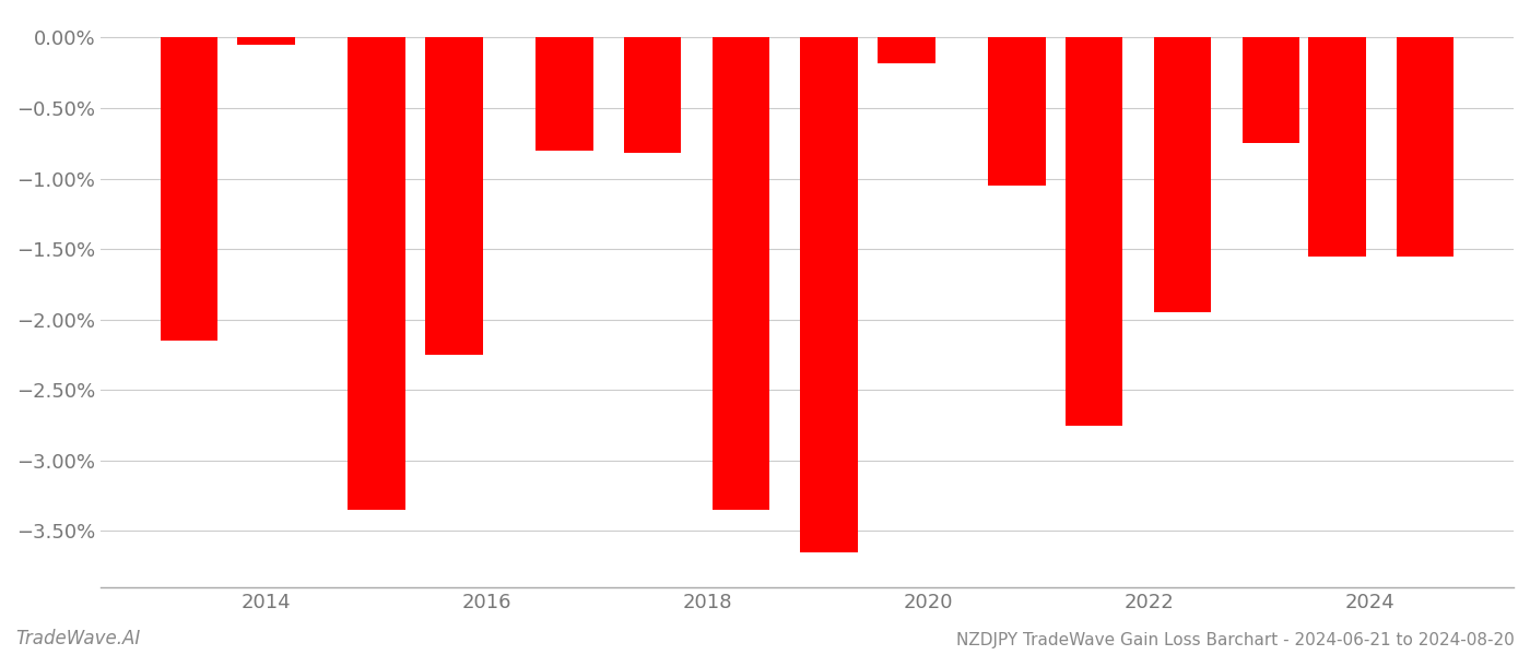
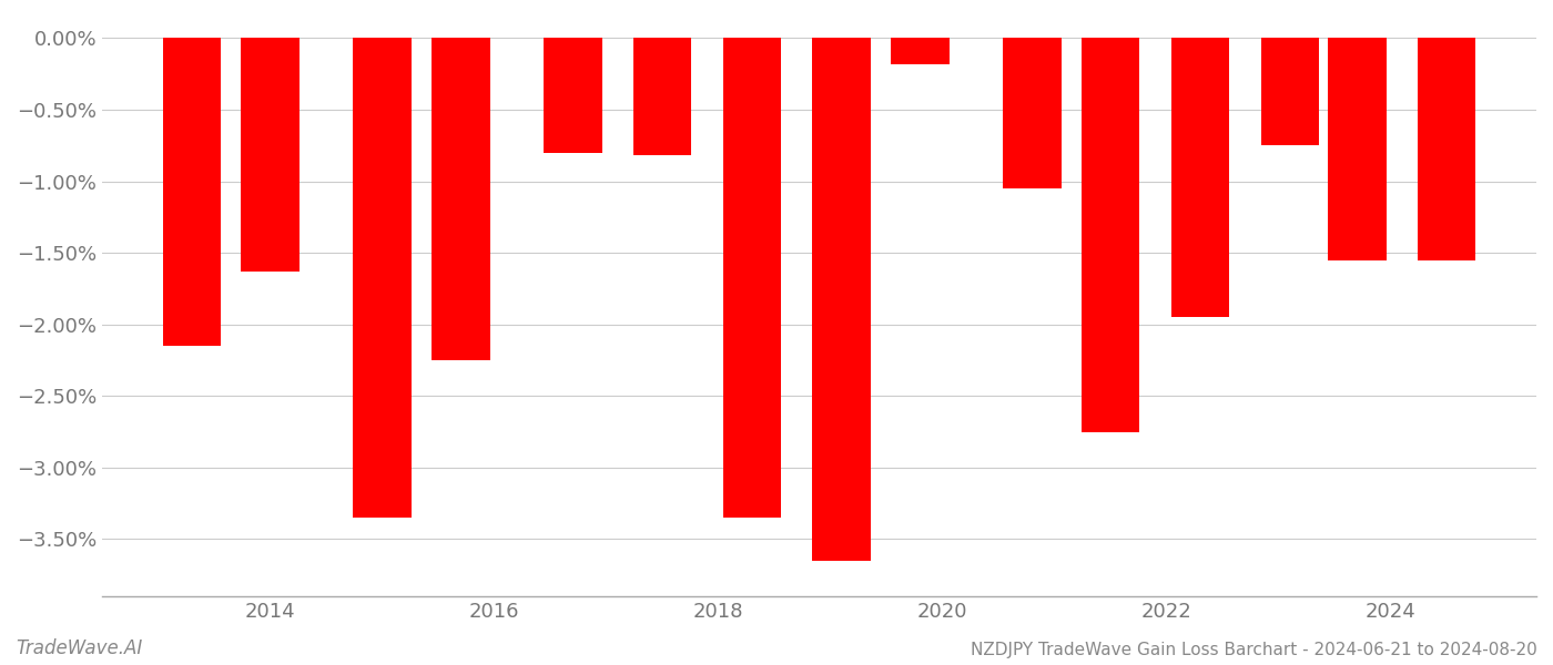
2014: -0.05% -> -1.63%
